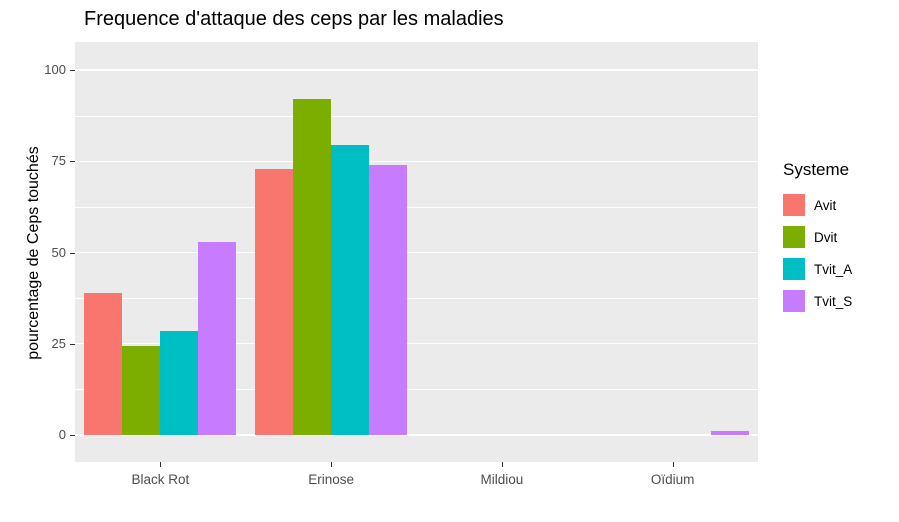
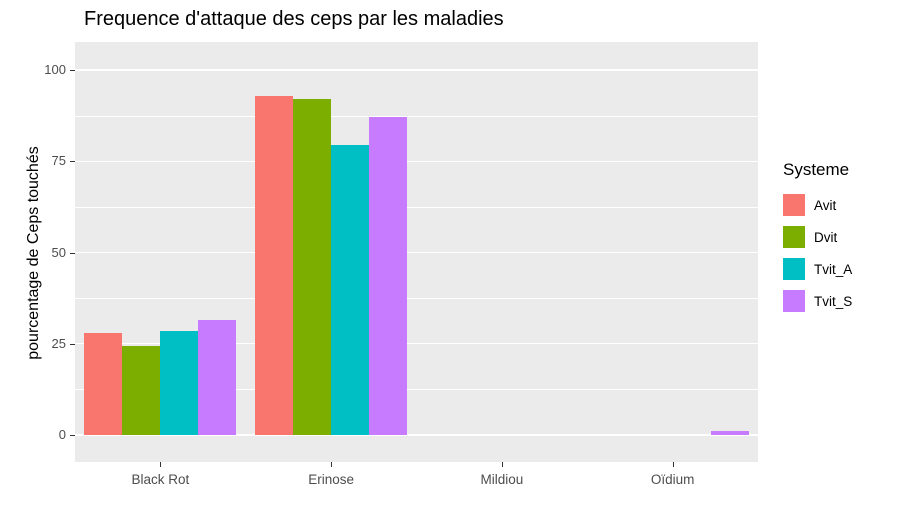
Avit/Black Rot: 39 -> 28
Tvit_S/Black Rot: 53 -> 32
Avit/Erinose: 73 -> 93
Tvit_S/Erinose: 74 -> 87
